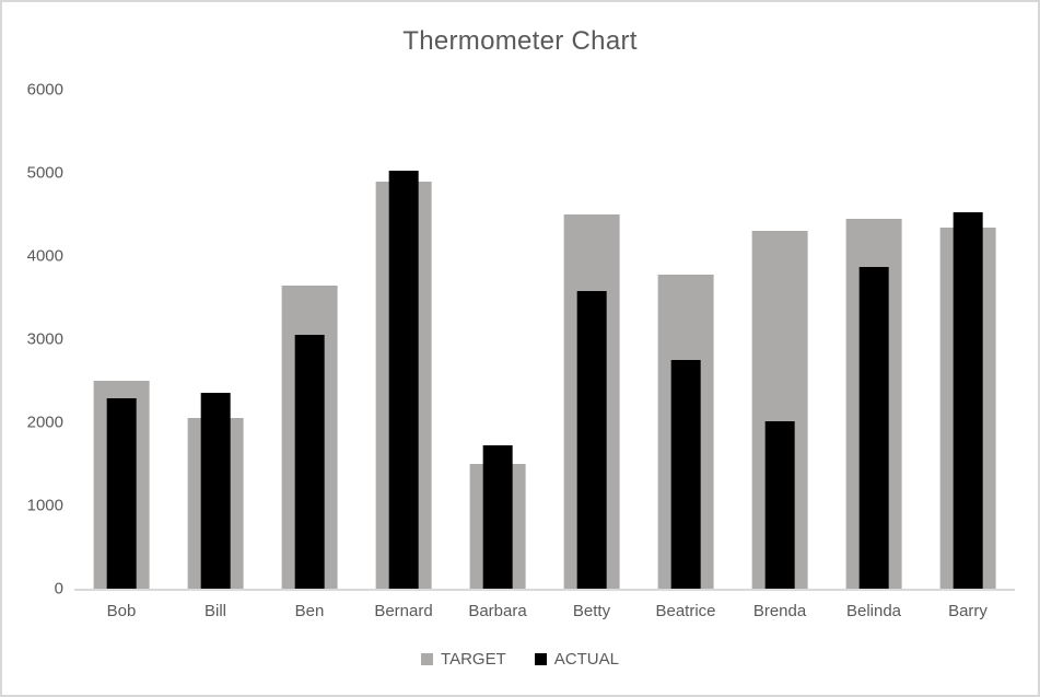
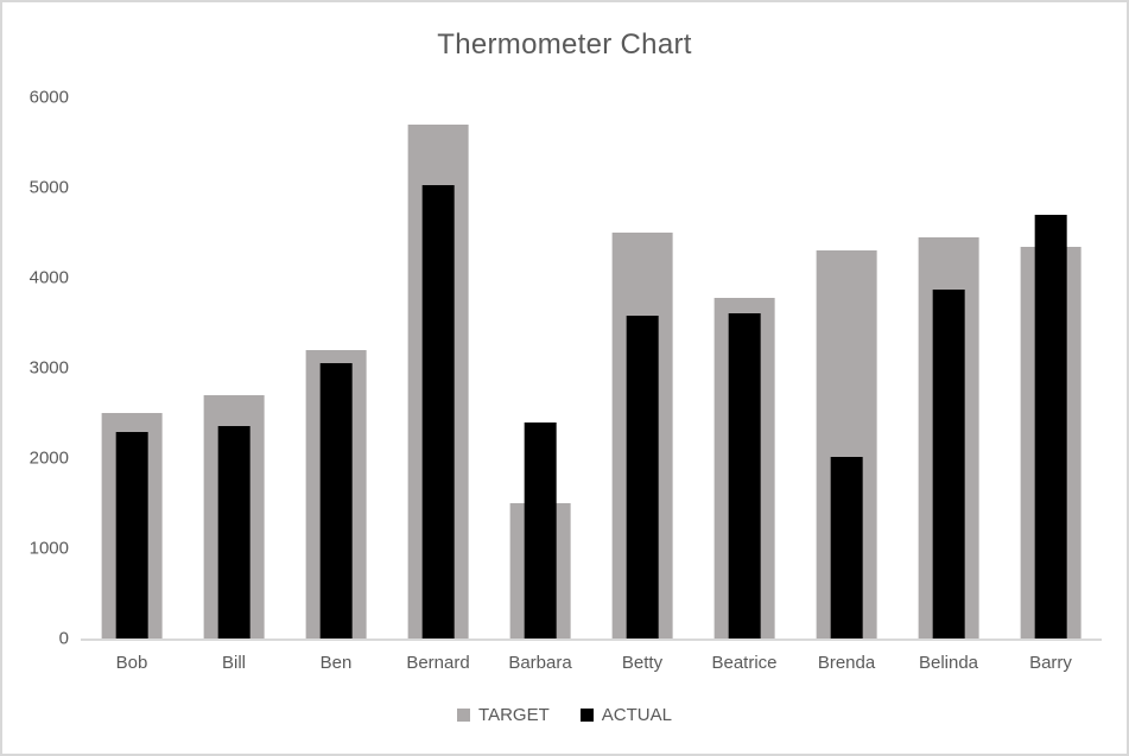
TARGET/Bill: 2000 -> 2700
TARGET/Ben: 3600 -> 3200
TARGET/Bernard: 4900 -> 5700
ACTUAL/Barbara: 1700 -> 2400
ACTUAL/Beatrice: 2800 -> 3600
ACTUAL/Barry: 4500 -> 4700
